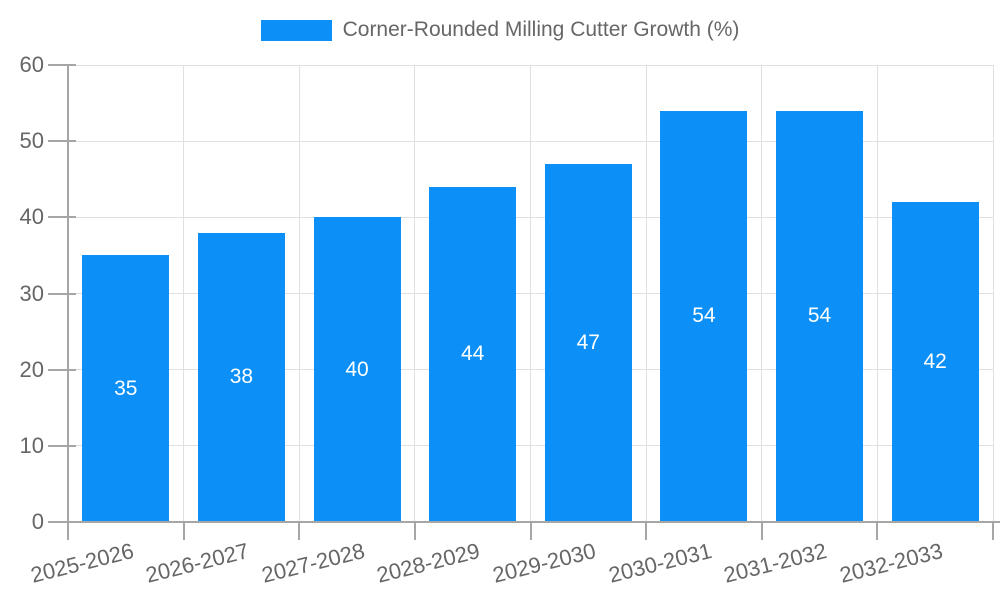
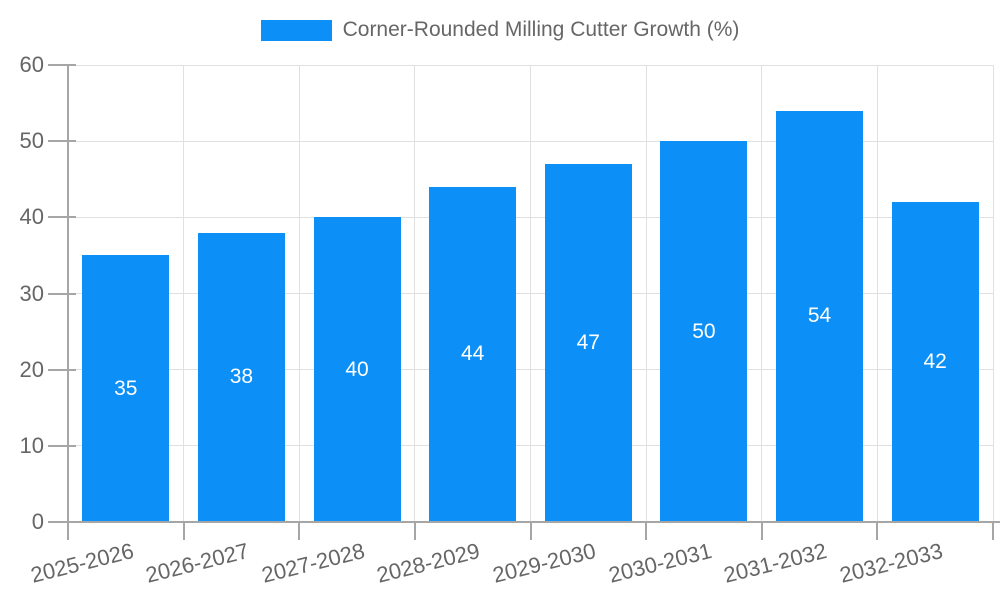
2030-2031: 54 -> 50
